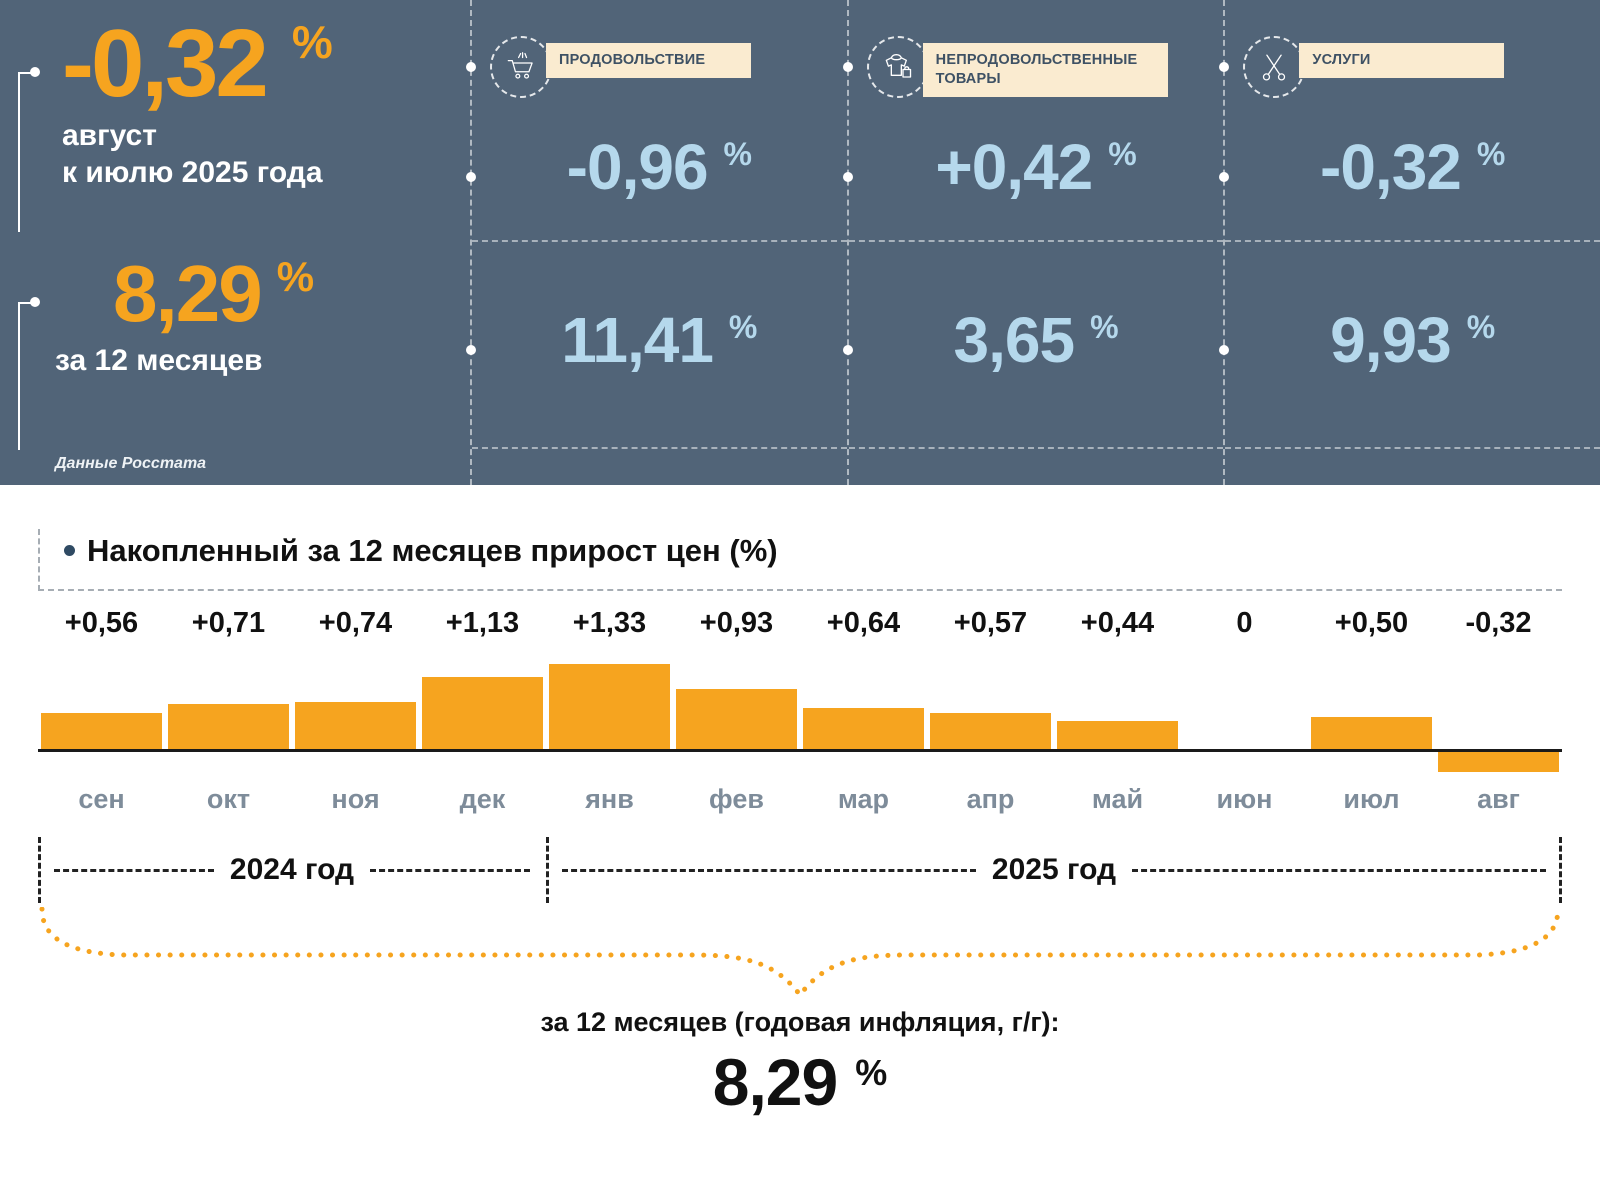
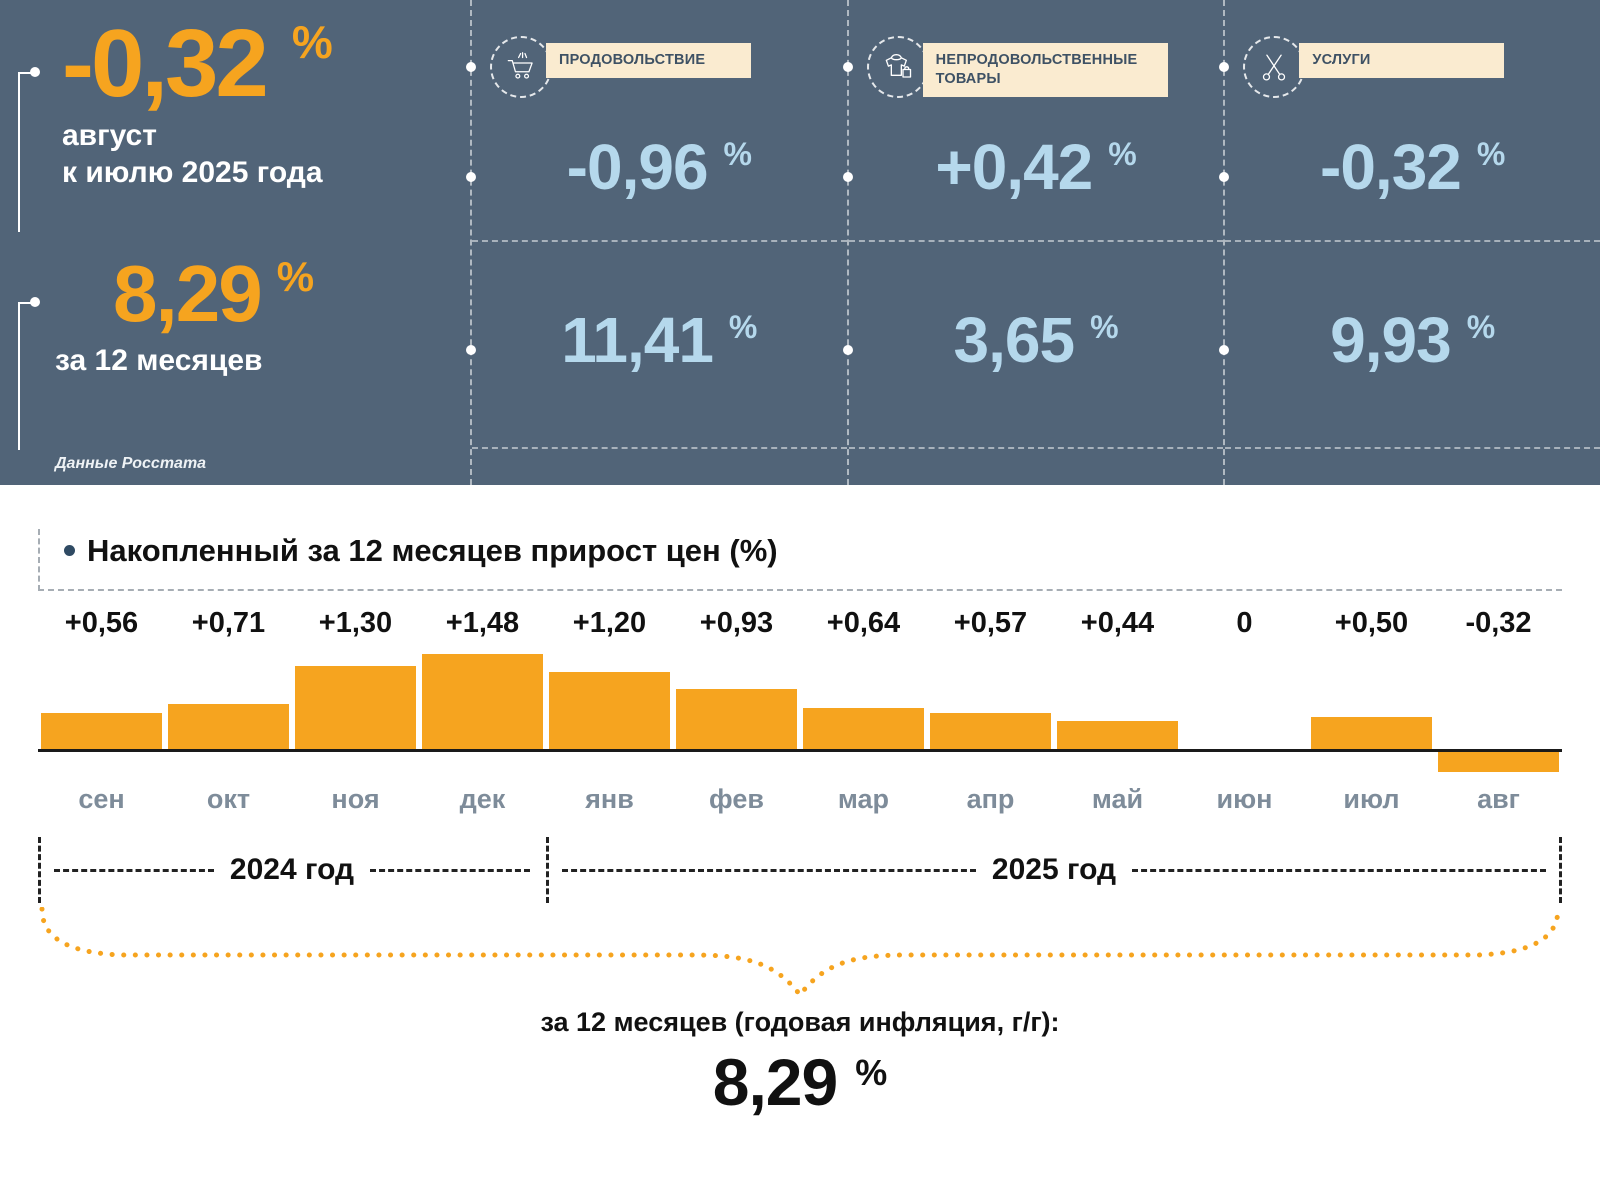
ноя: +0,74 -> +1,30
дек: +1,13 -> +1,48
янв: +1,33 -> +1,20
